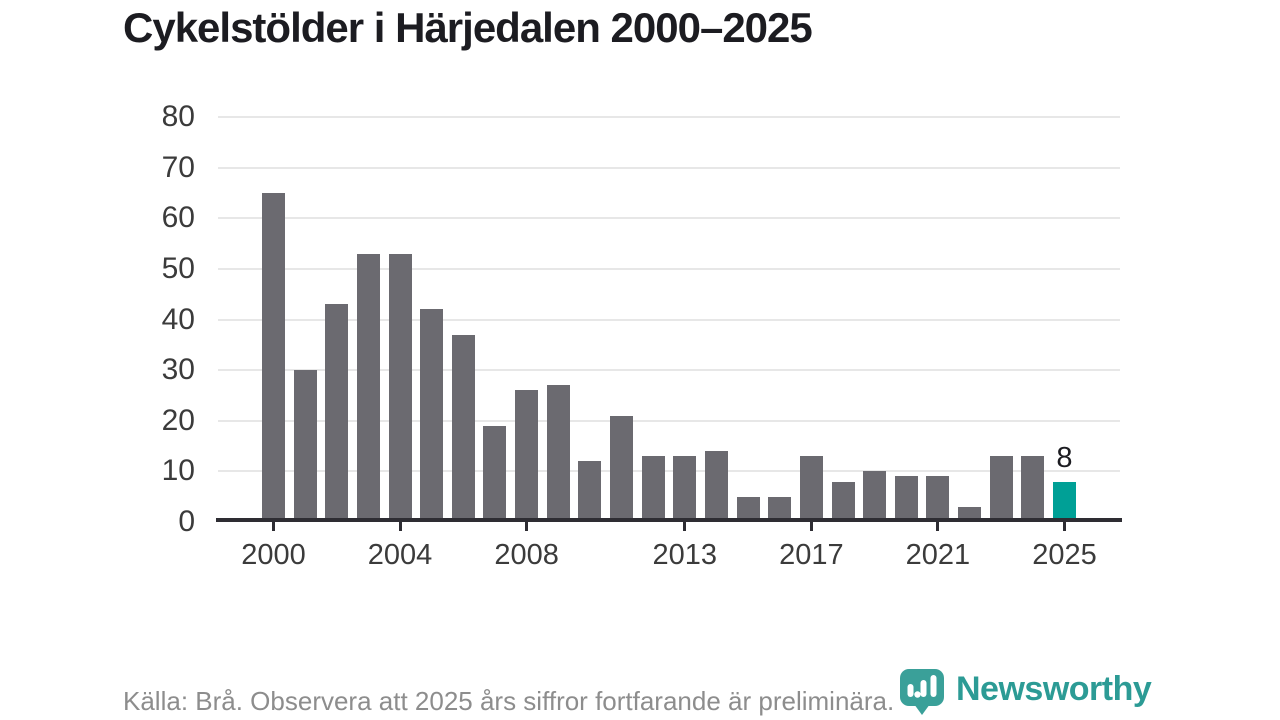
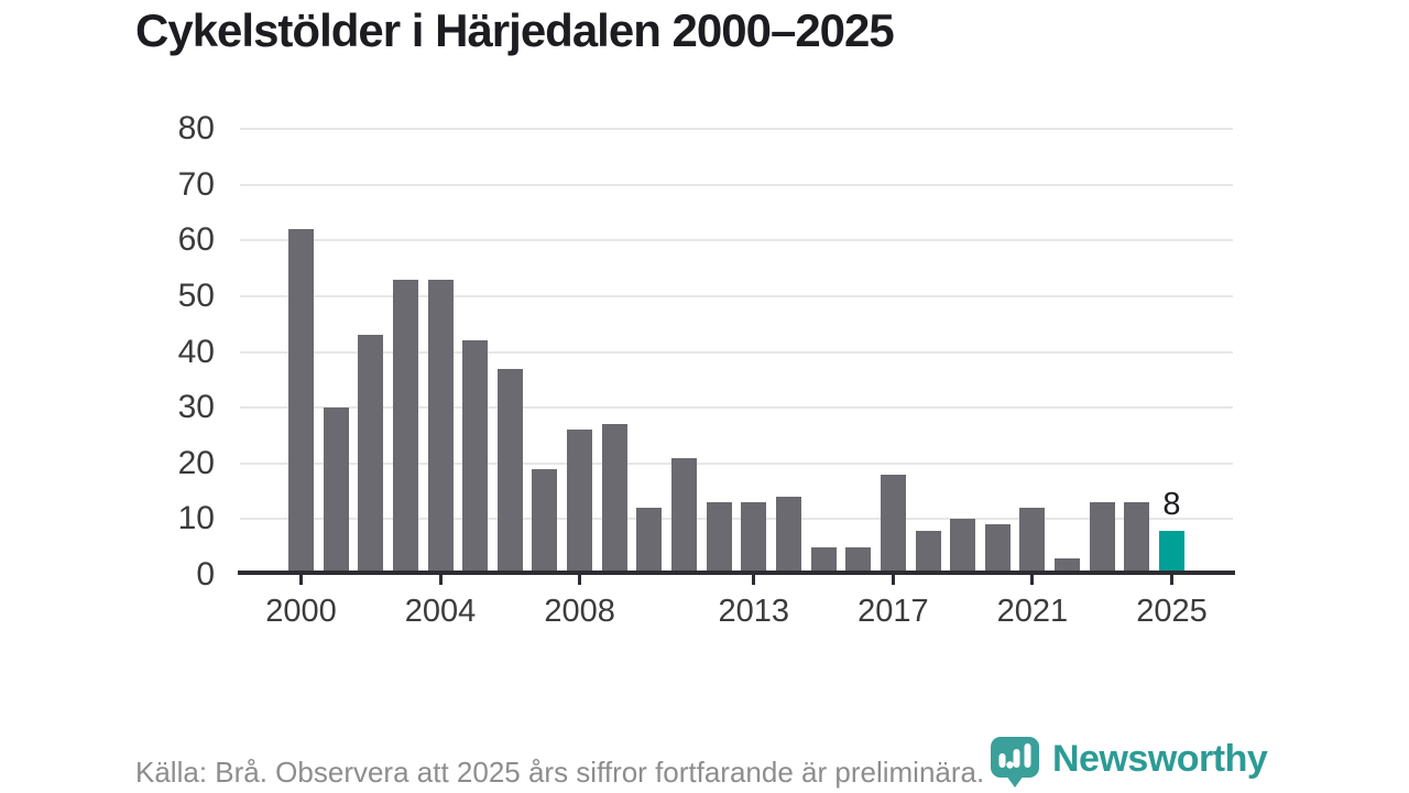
2000: 65 -> 62
2017: 13 -> 18
2021: 9 -> 12
